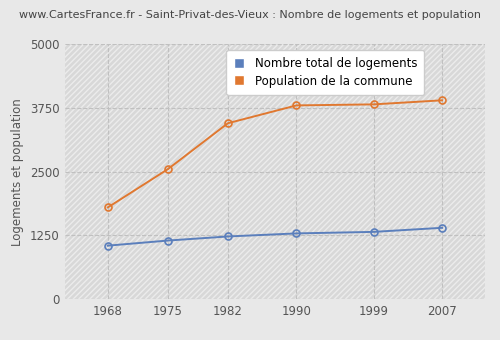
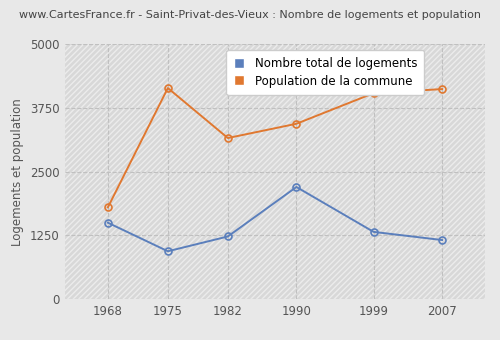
Nombre total de logements/1968: 1050 -> 1500
Nombre total de logements/1975: 1150 -> 940
Population de la commune/1975: 2550 -> 4140
Population de la commune/1982: 3450 -> 3160
Nombre total de logements/1990: 1290 -> 2200
Population de la commune/1990: 3800 -> 3440
Population de la commune/1999: 3820 -> 4040
Nombre total de logements/2007: 1400 -> 1160
Population de la commune/2007: 3900 -> 4120
